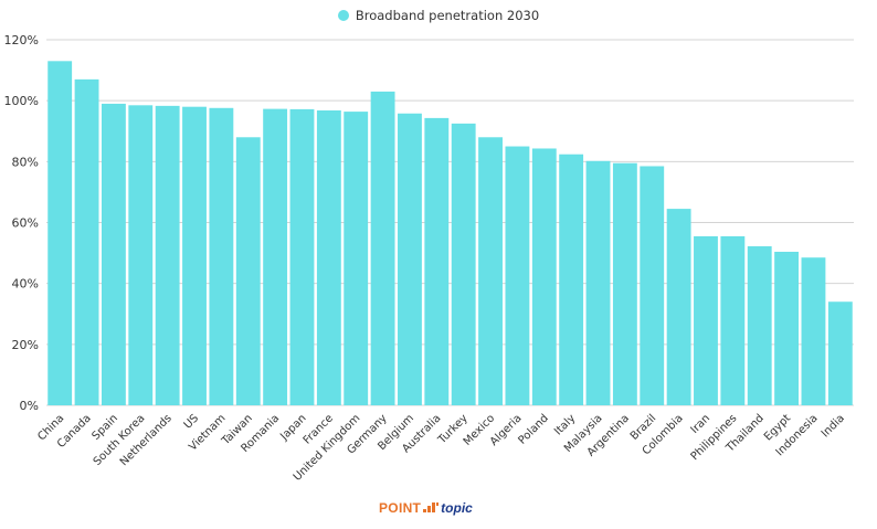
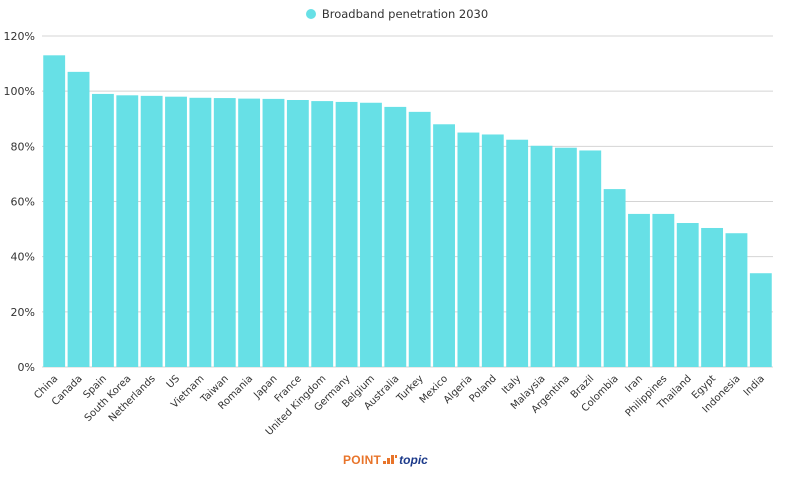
Taiwan: 88% -> 98%
Germany: 103% -> 96%
